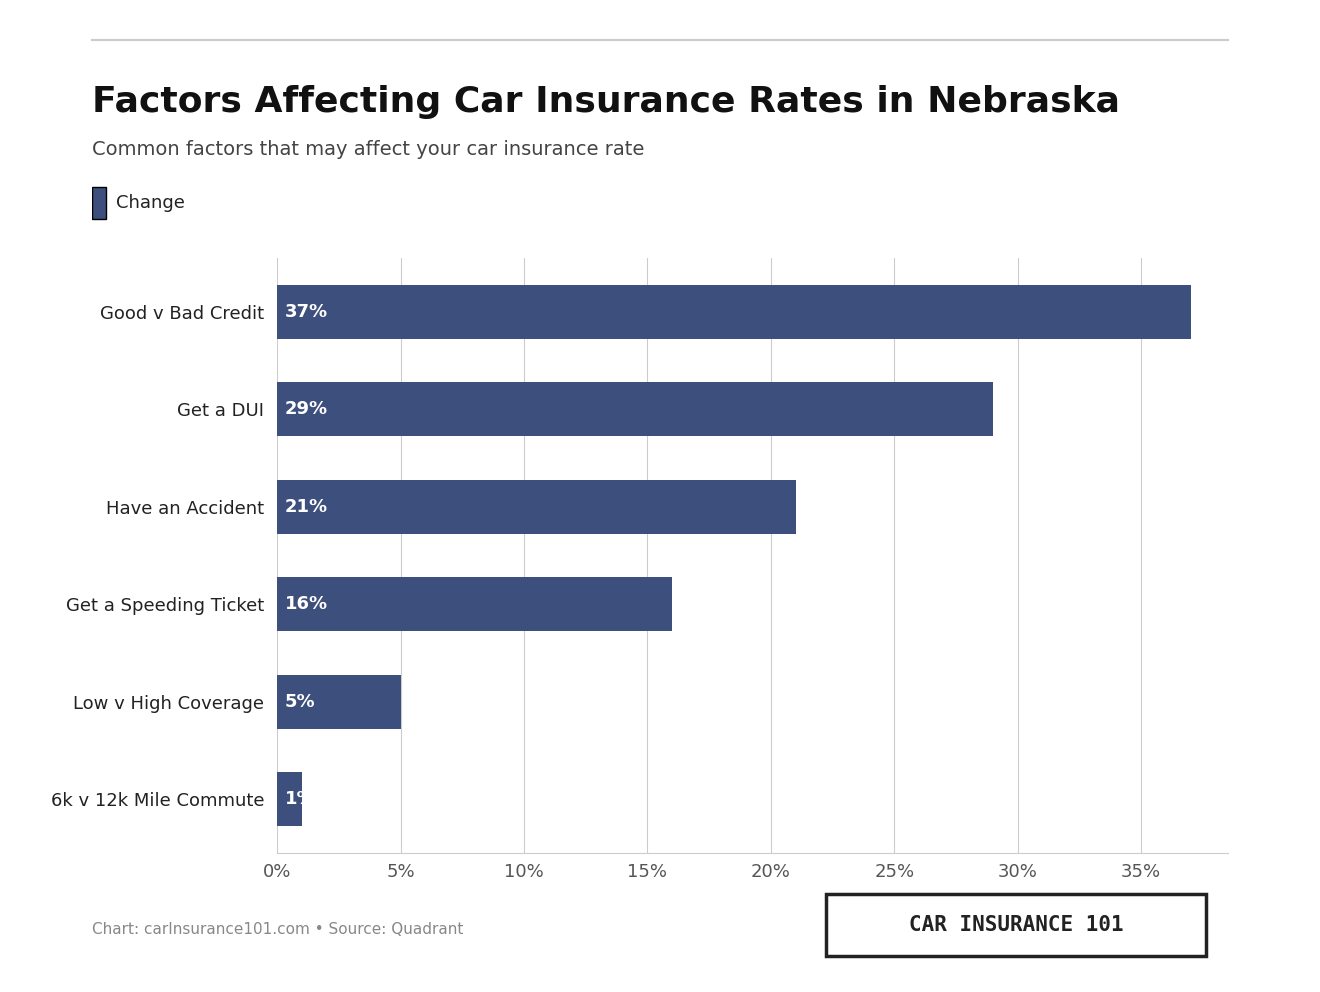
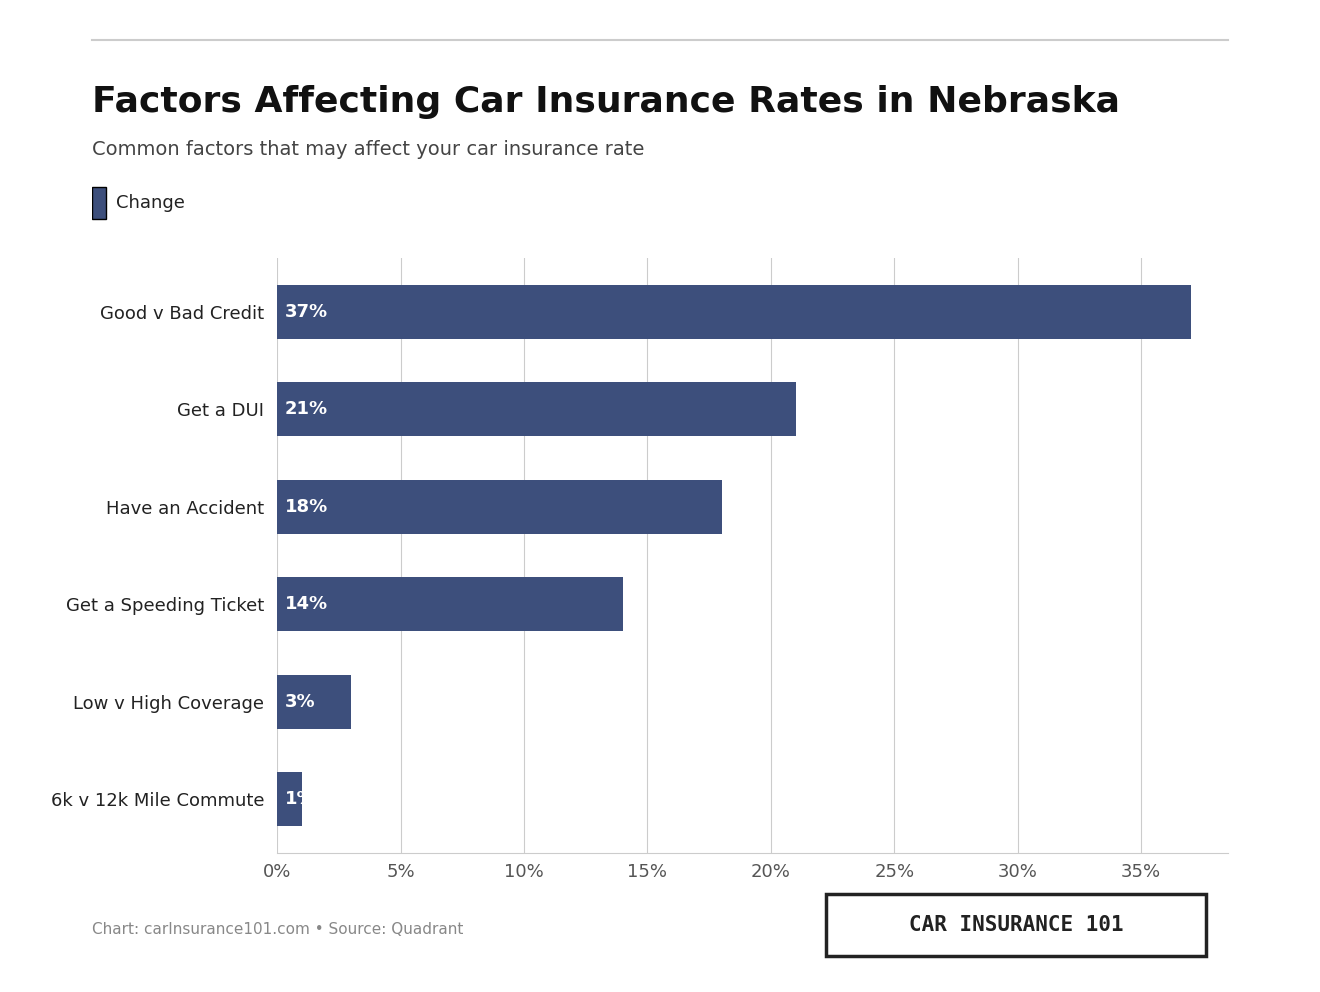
Get a DUI: 29% -> 21%
Have an Accident: 21% -> 18%
Get a Speeding Ticket: 16% -> 14%
Low v High Coverage: 5% -> 3%
